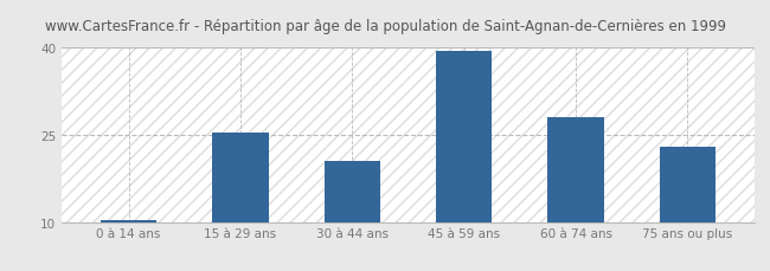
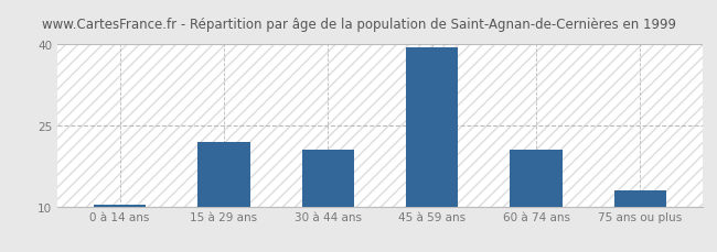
15 à 29 ans: 25.5 -> 22.0
60 à 74 ans: 28.0 -> 20.5
75 ans ou plus: 23.0 -> 13.0
